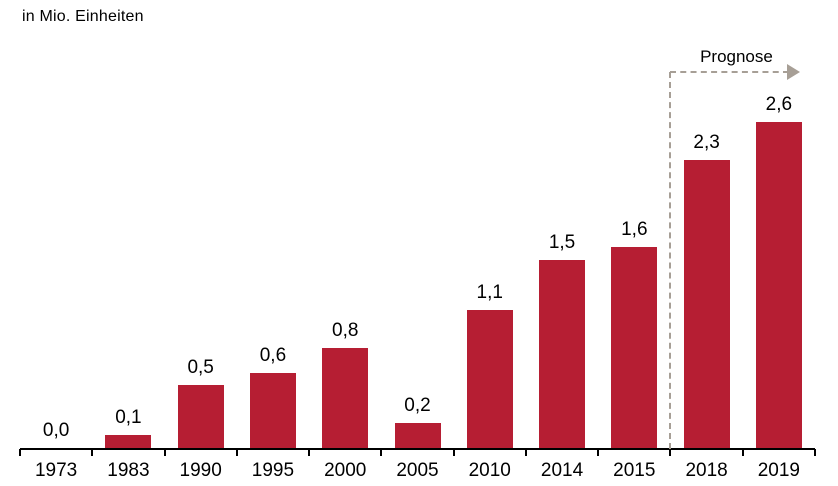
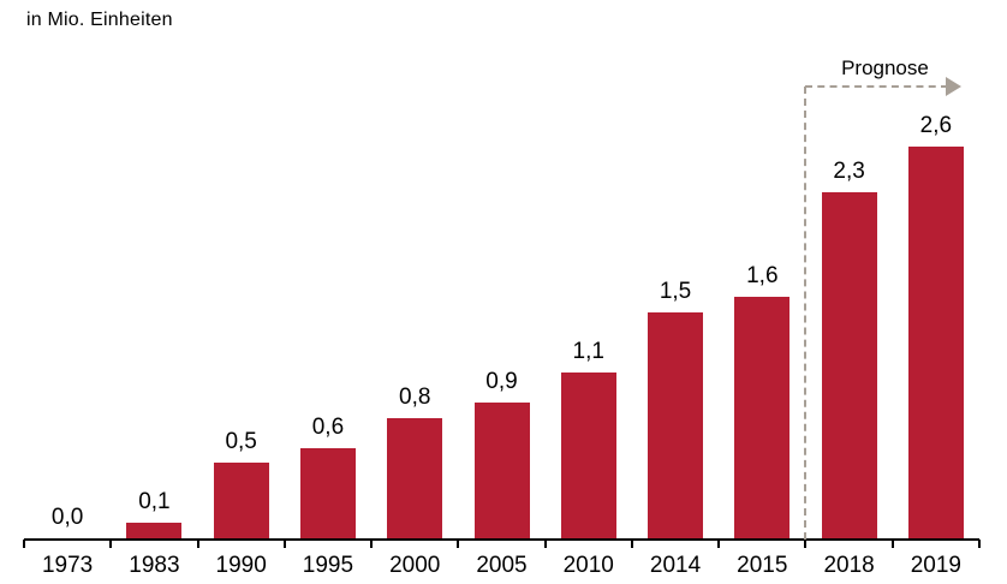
2005: 0,2 -> 0,9
